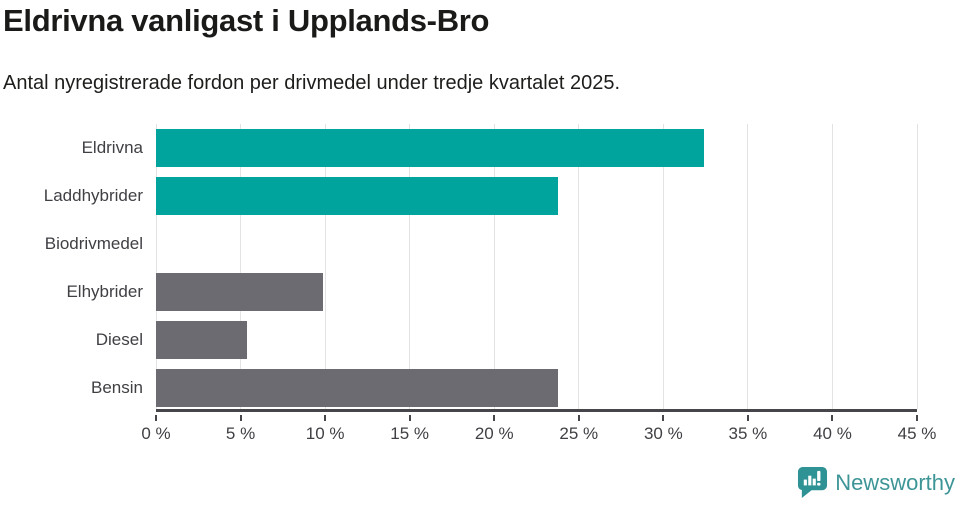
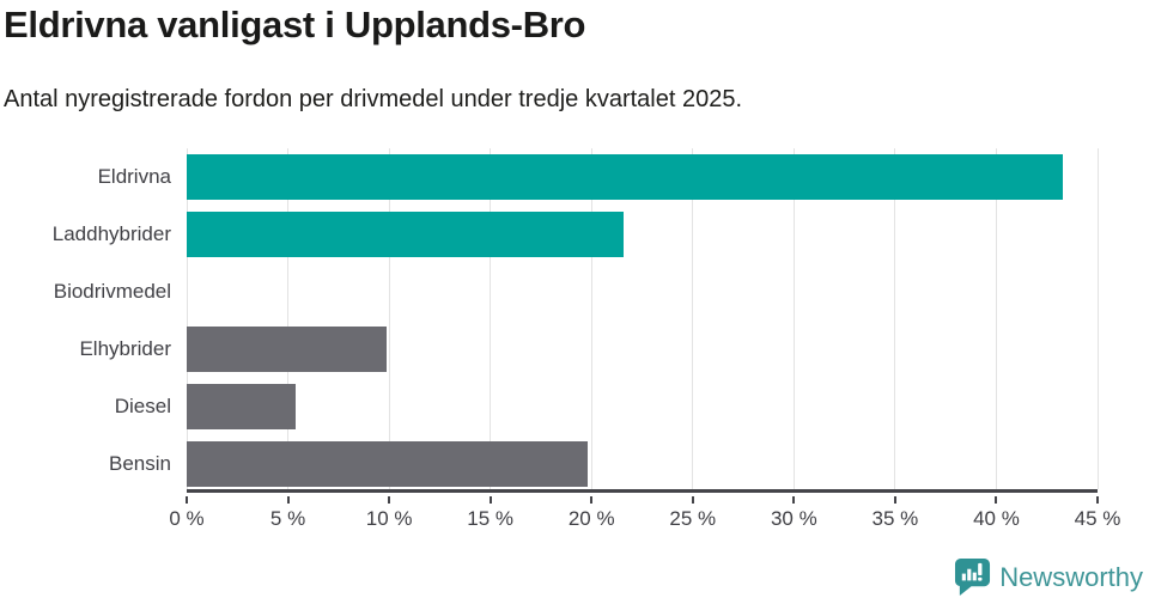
Eldrivna: 32.4% -> 43.3%
Laddhybrider: 23.8% -> 21.6%
Bensin: 23.8% -> 19.8%
